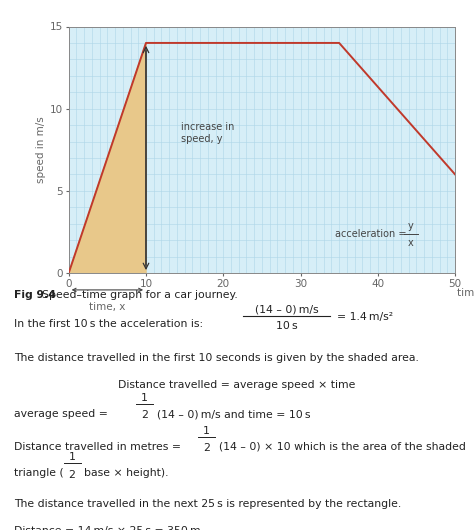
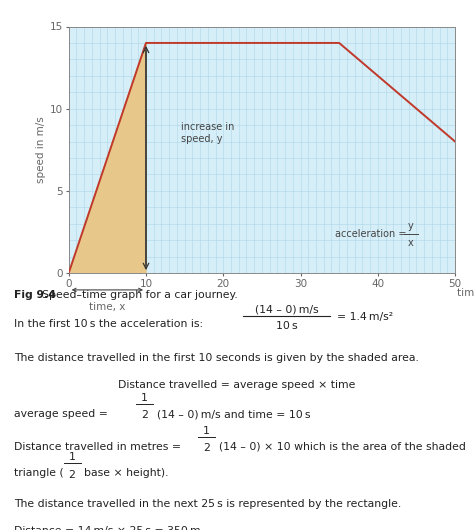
50: 6 -> 8
